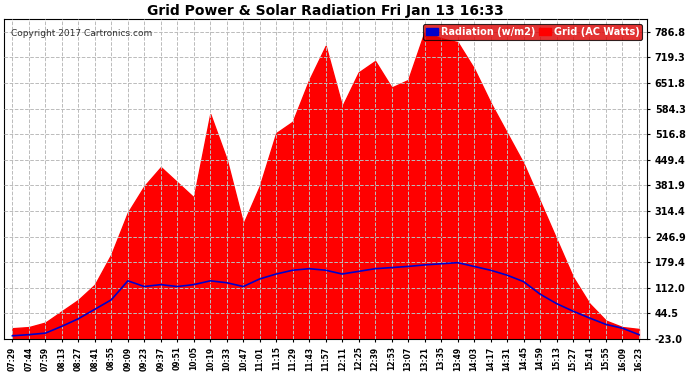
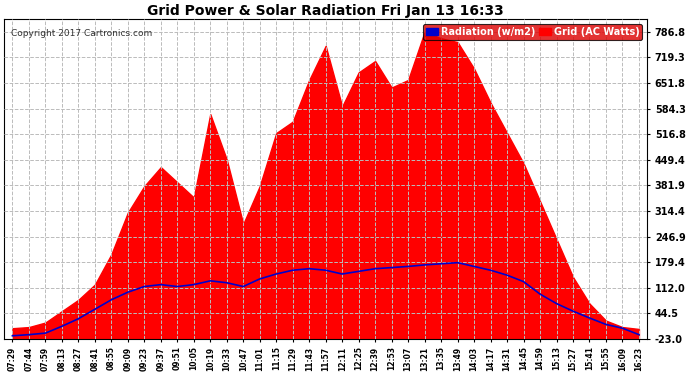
Radiation (w/m2)/09:09: 130 -> 100
